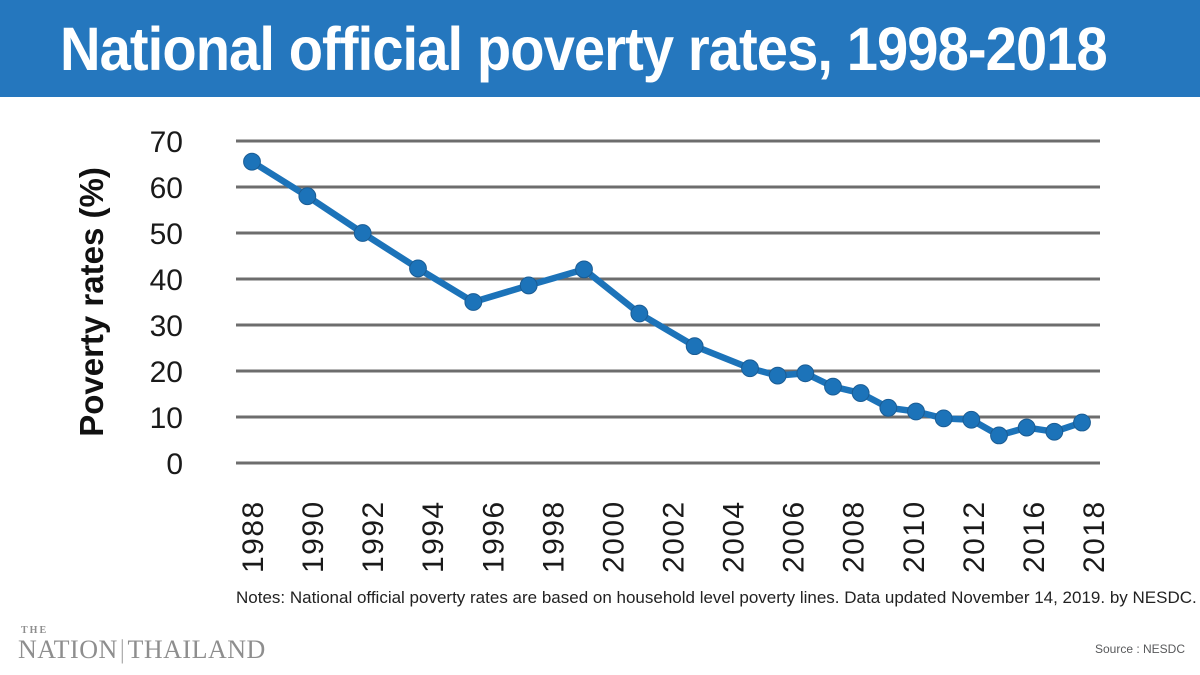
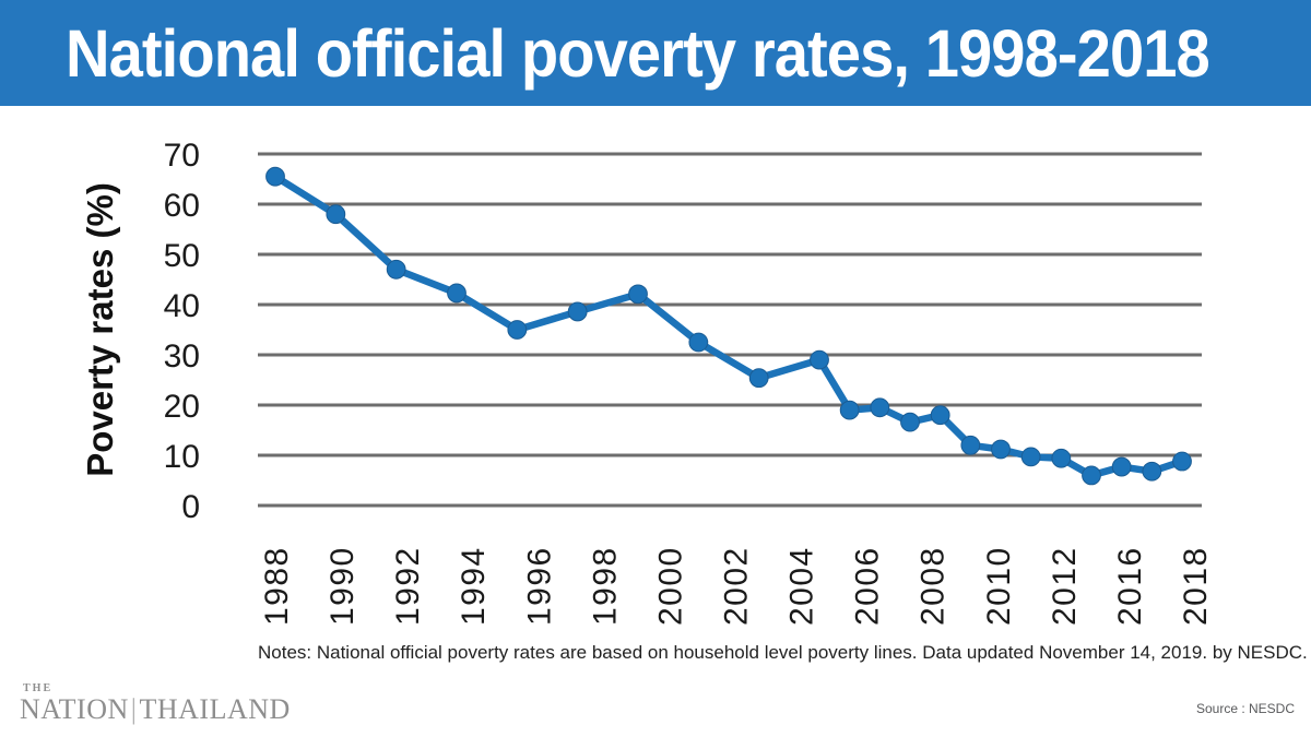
1992: 50 -> 47
2006: 21 -> 29
2010: 15 -> 18
